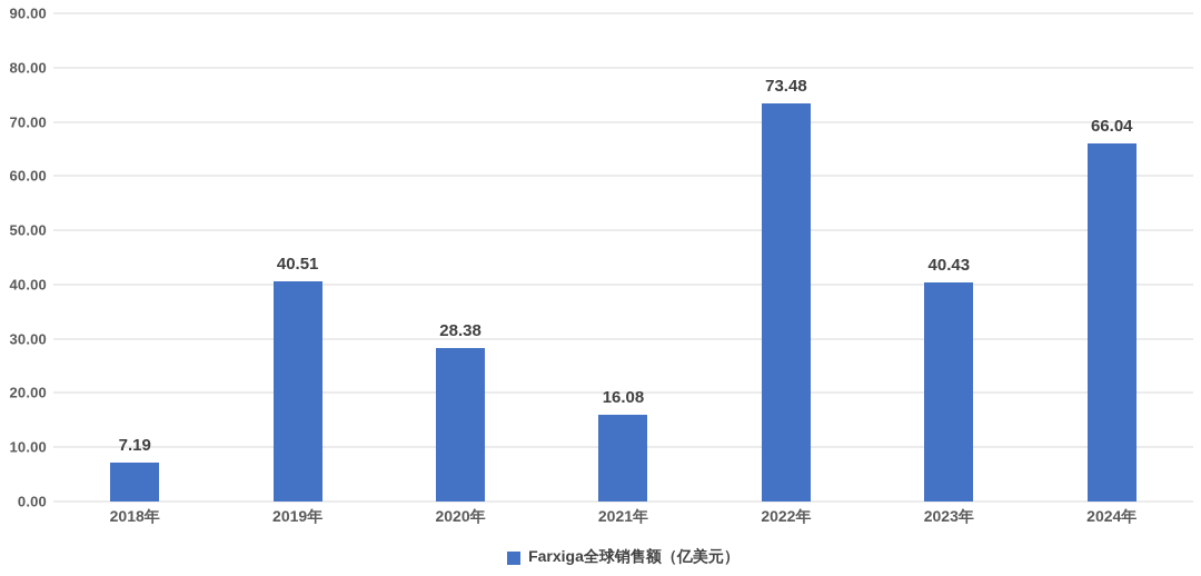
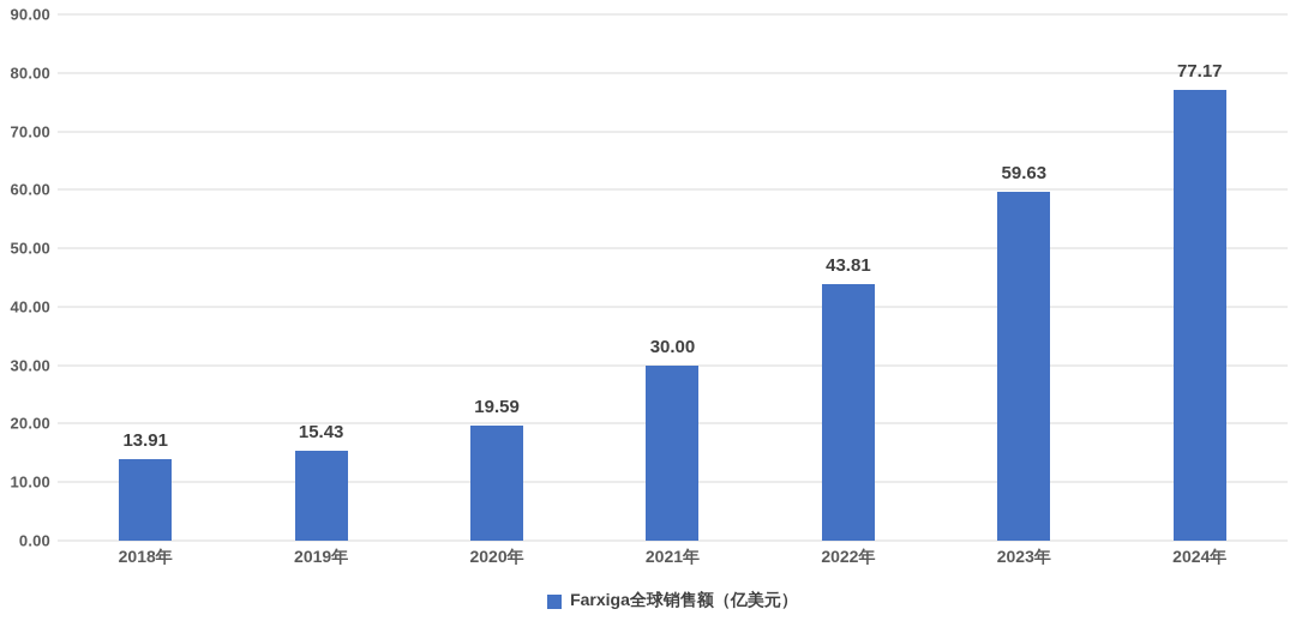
2018年: 7.19 -> 13.91
2019年: 40.51 -> 15.43
2020年: 28.38 -> 19.59
2021年: 16.08 -> 30.00
2022年: 73.48 -> 43.81
2023年: 40.43 -> 59.63
2024年: 66.04 -> 77.17
